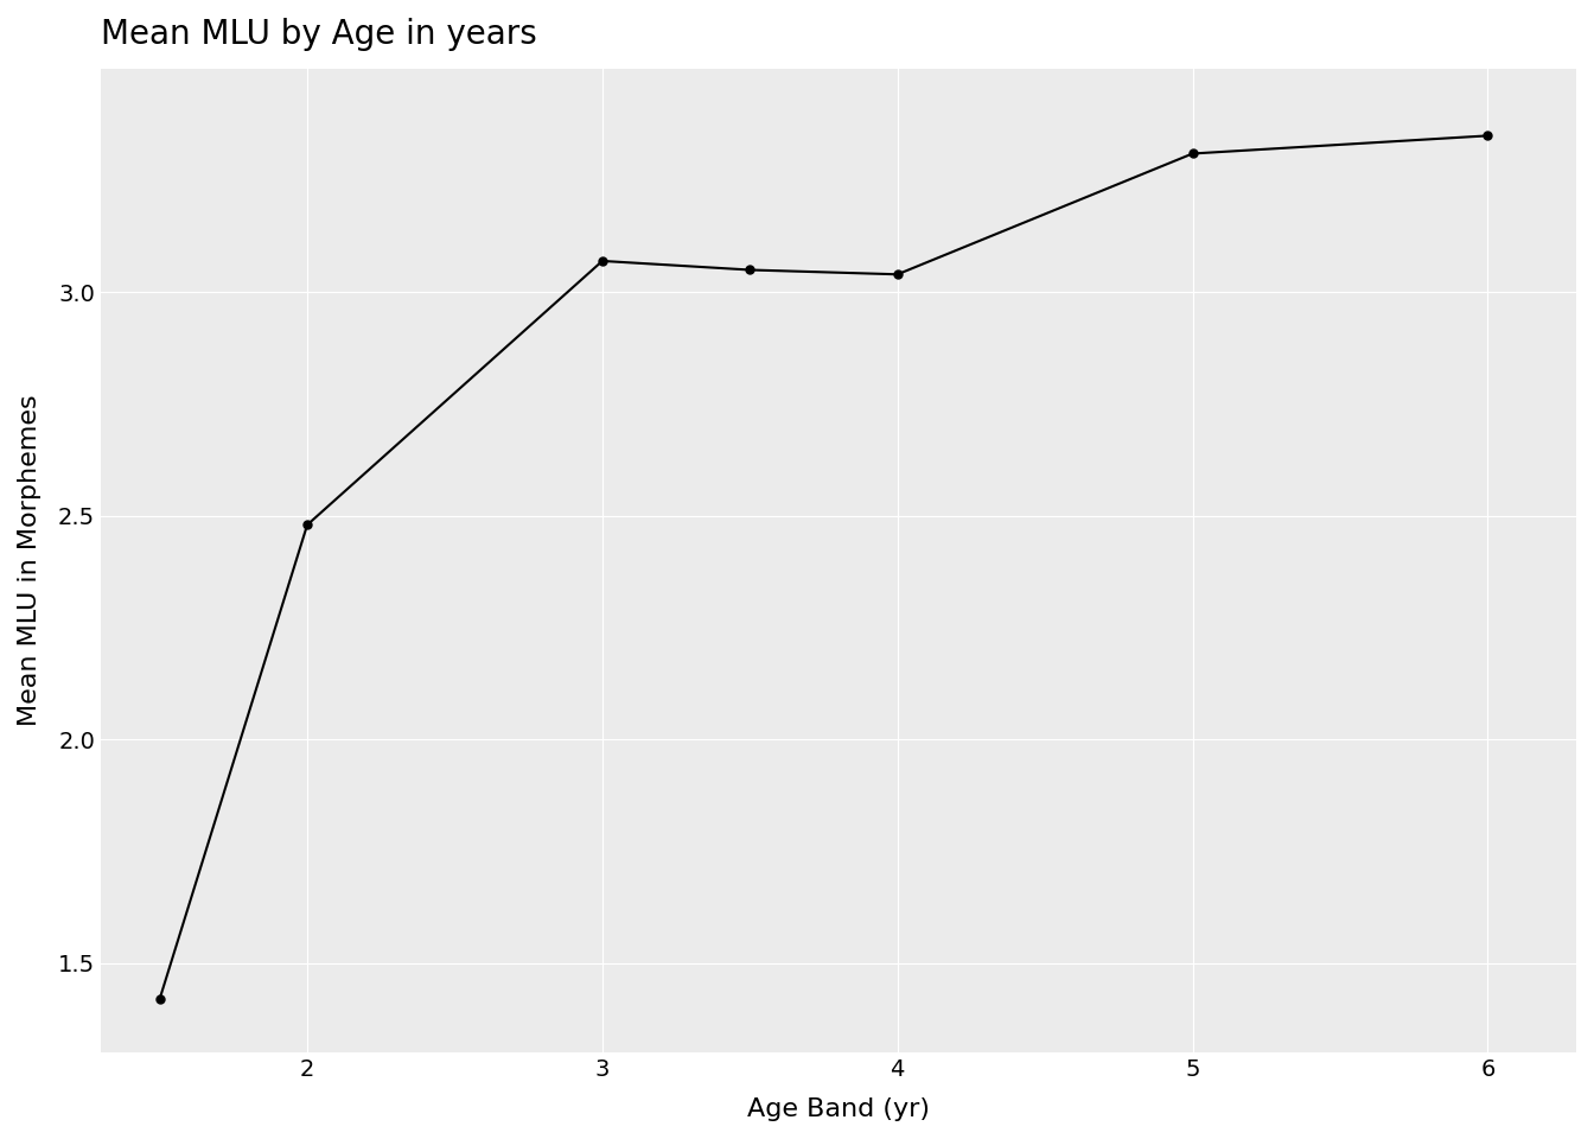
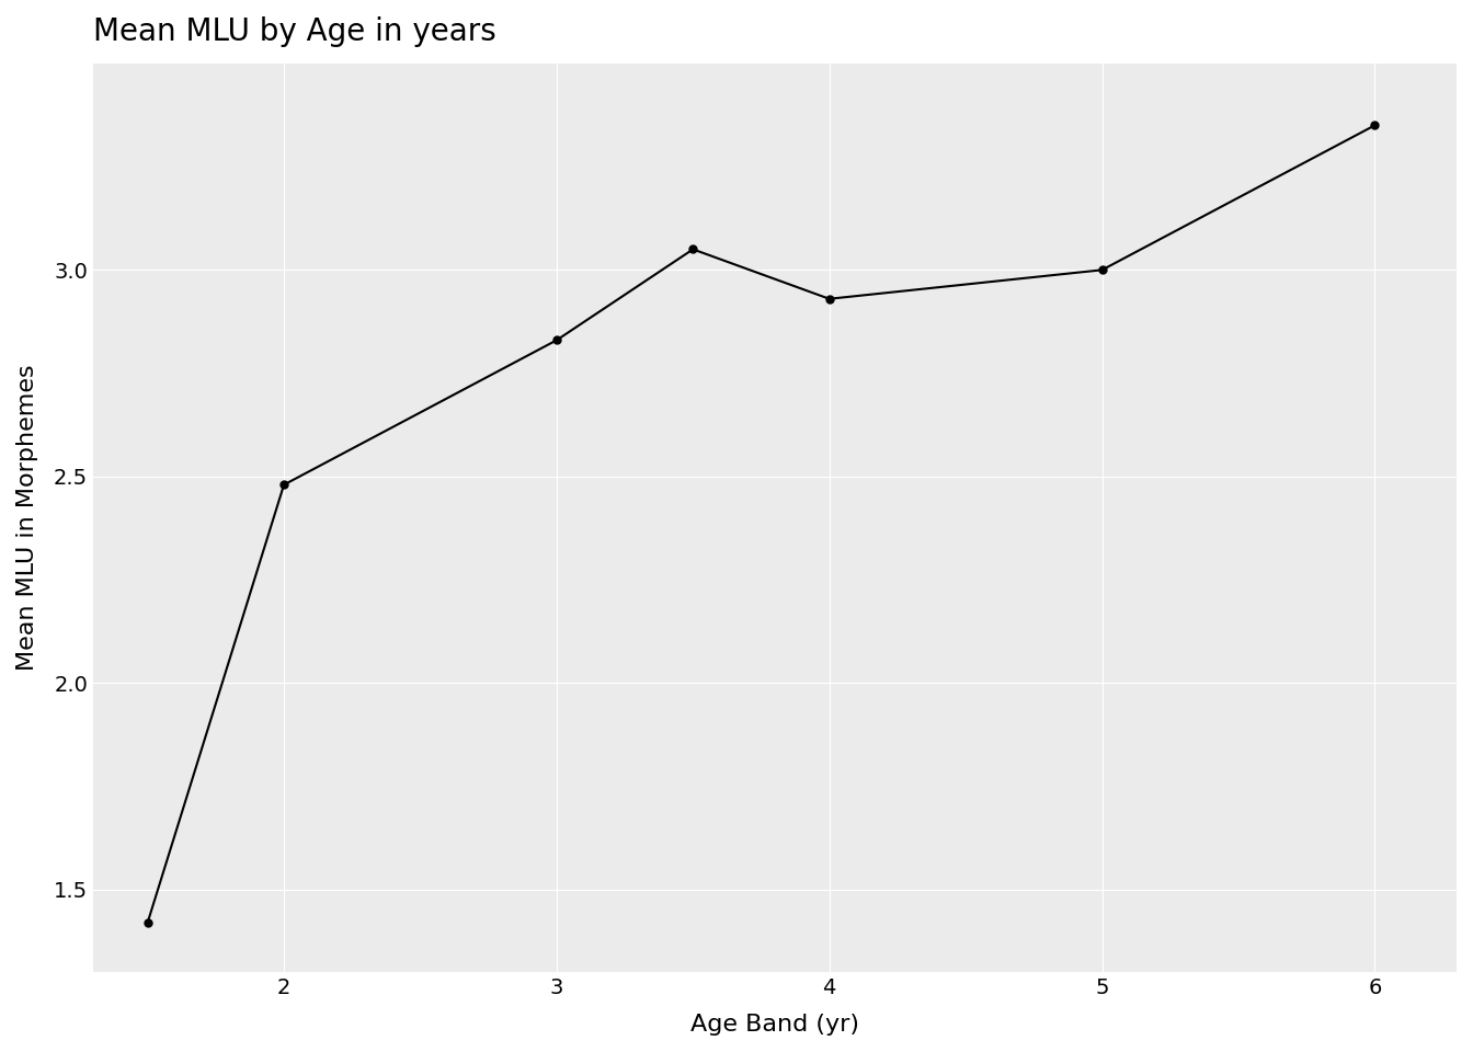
3: 3.07 -> 2.83
4: 3.04 -> 2.93
5: 3.31 -> 3.00
